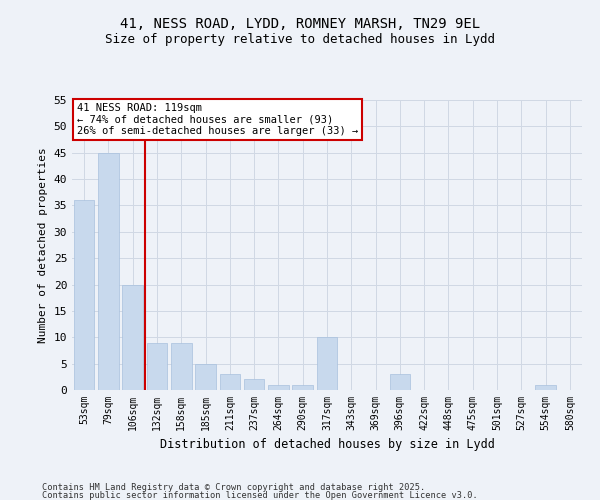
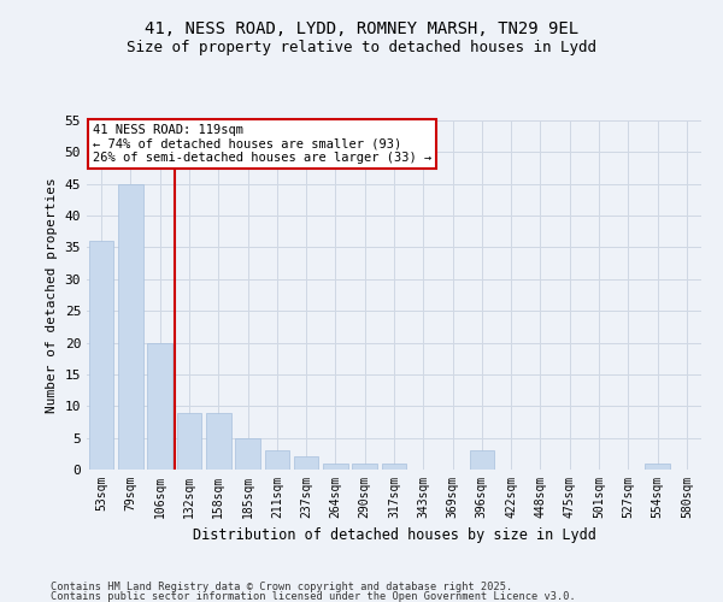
317sqm: 10 -> 1
